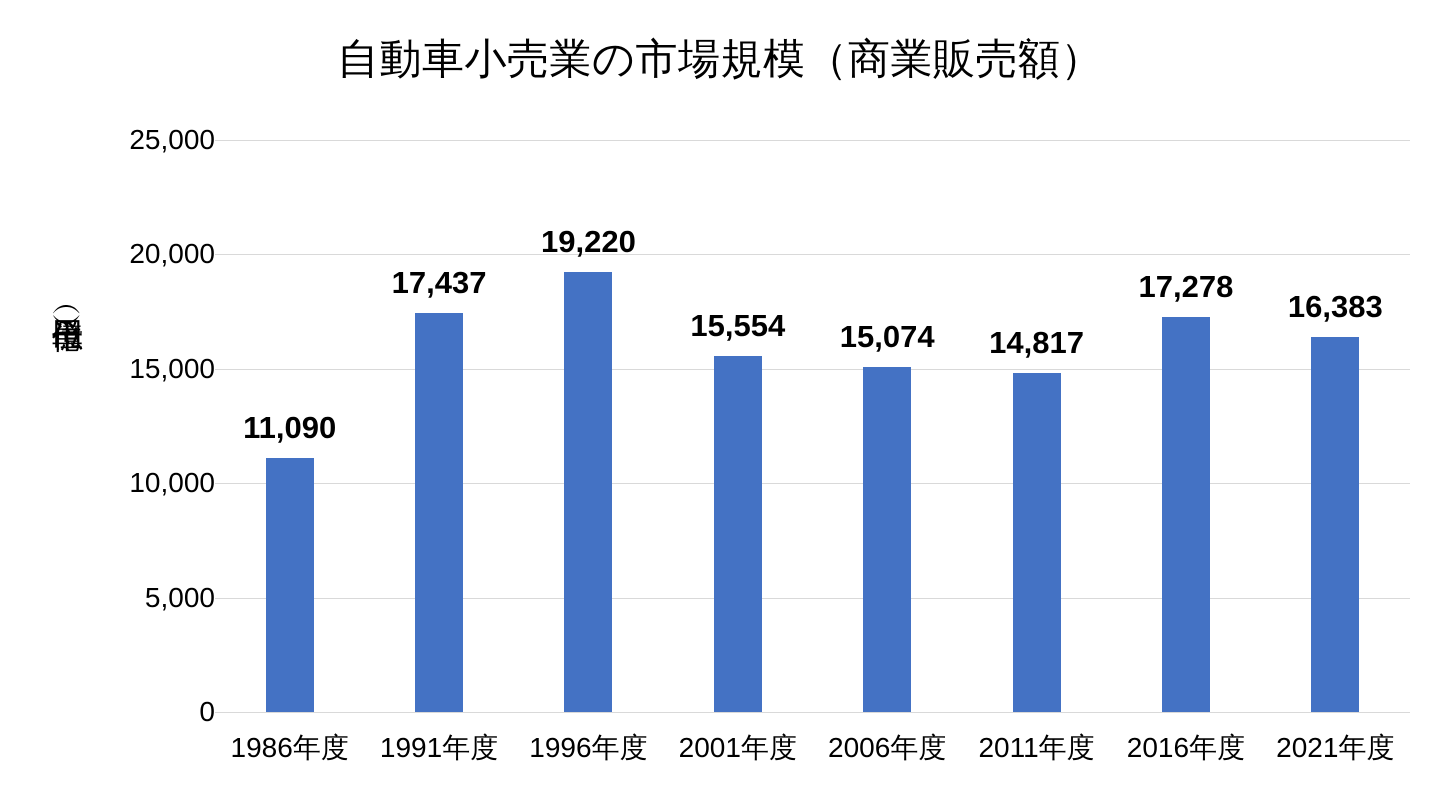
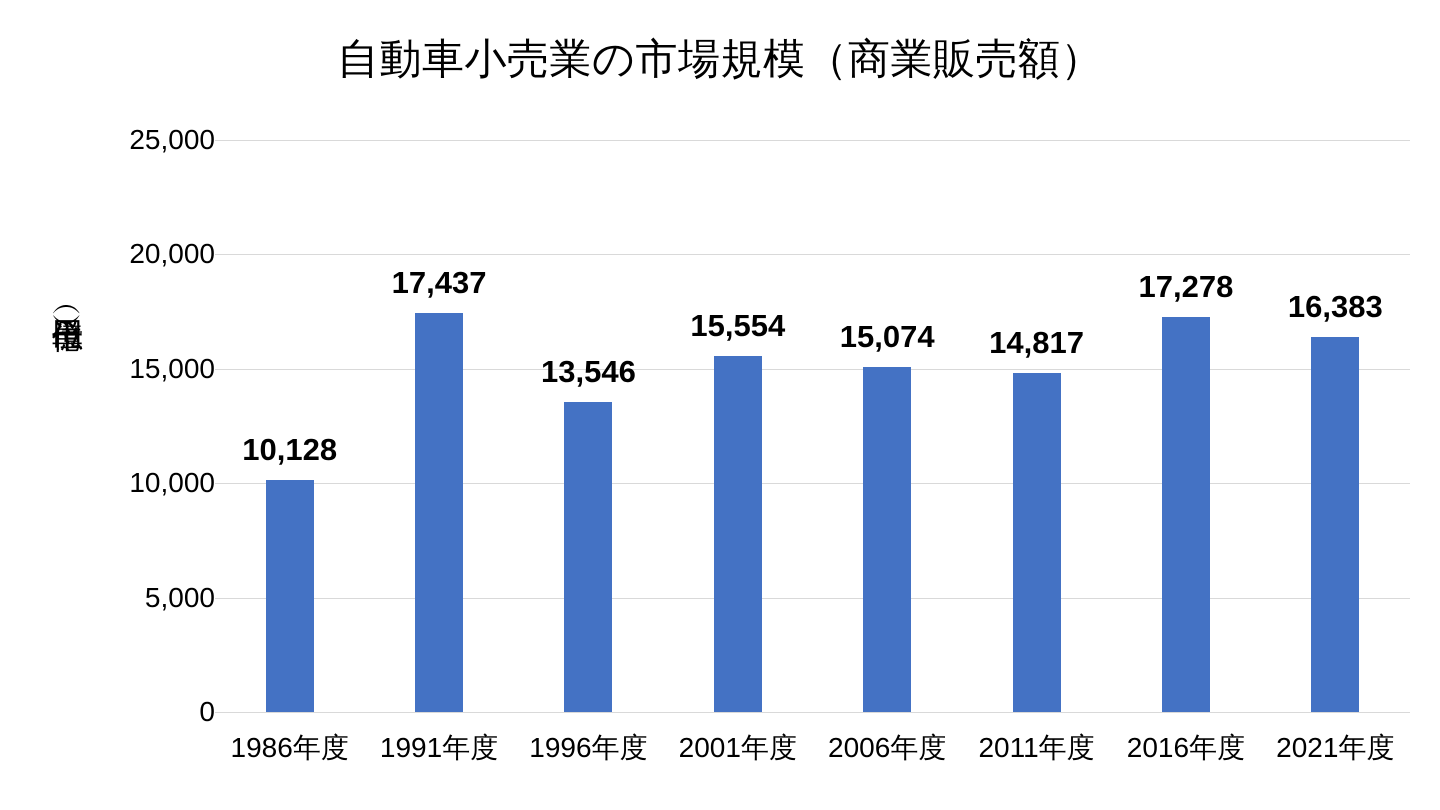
1986年度: 11,090 -> 10,128
1996年度: 19,220 -> 13,546
